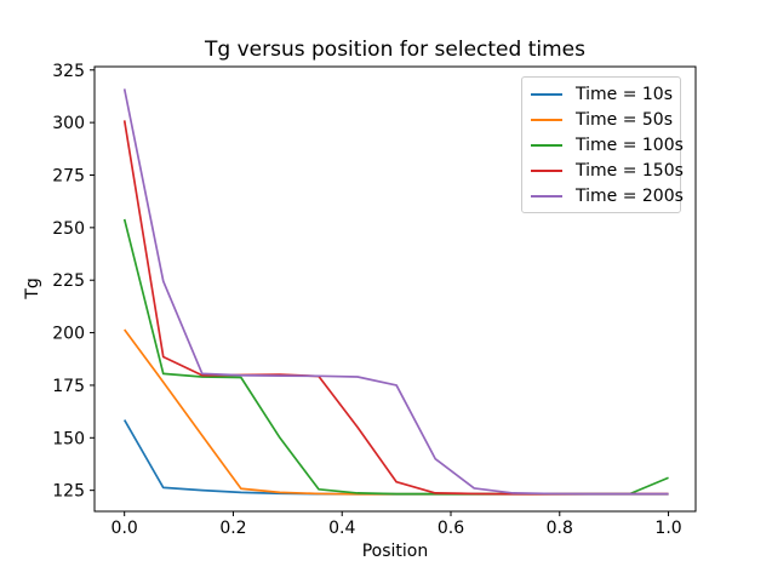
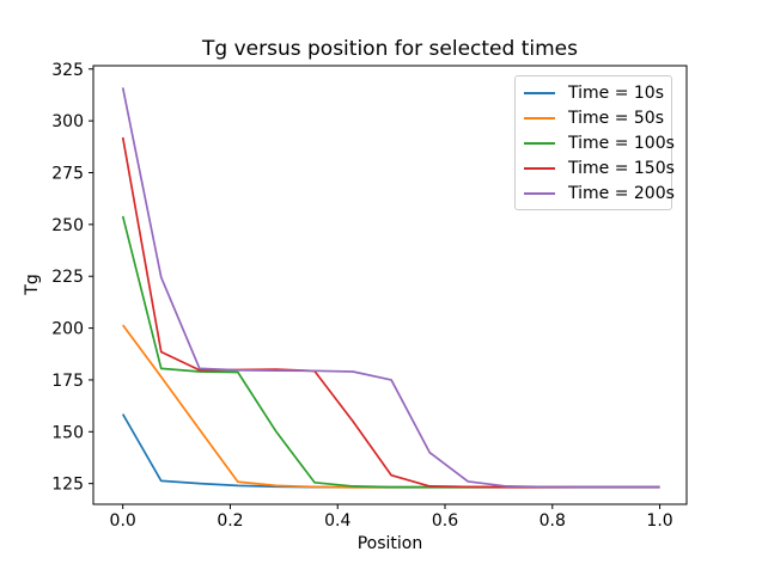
Time = 150s/0.0: 301 -> 292
Time = 100s/1.0: 131 -> 123
